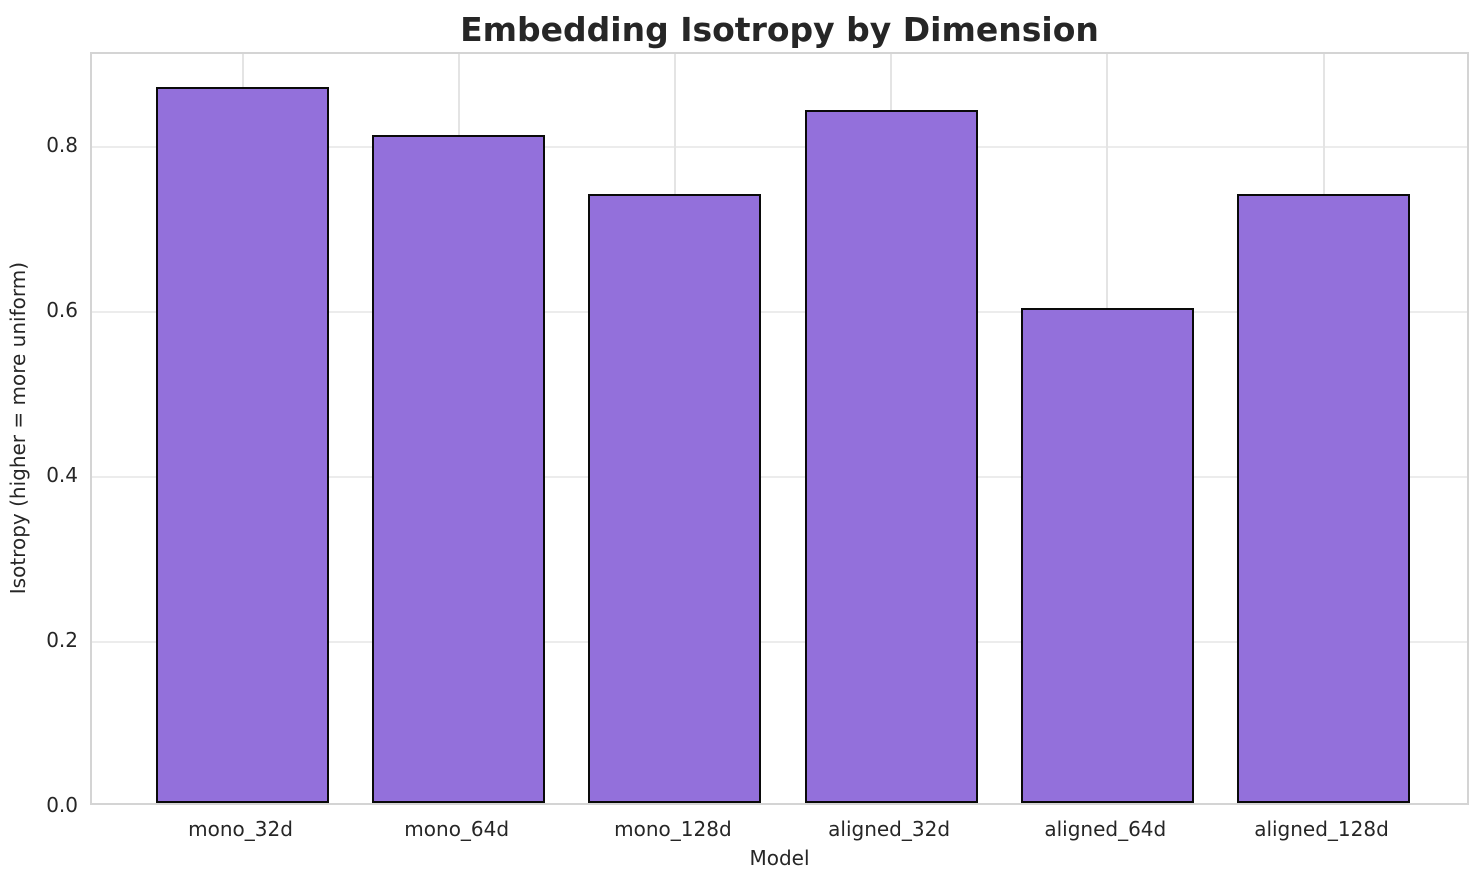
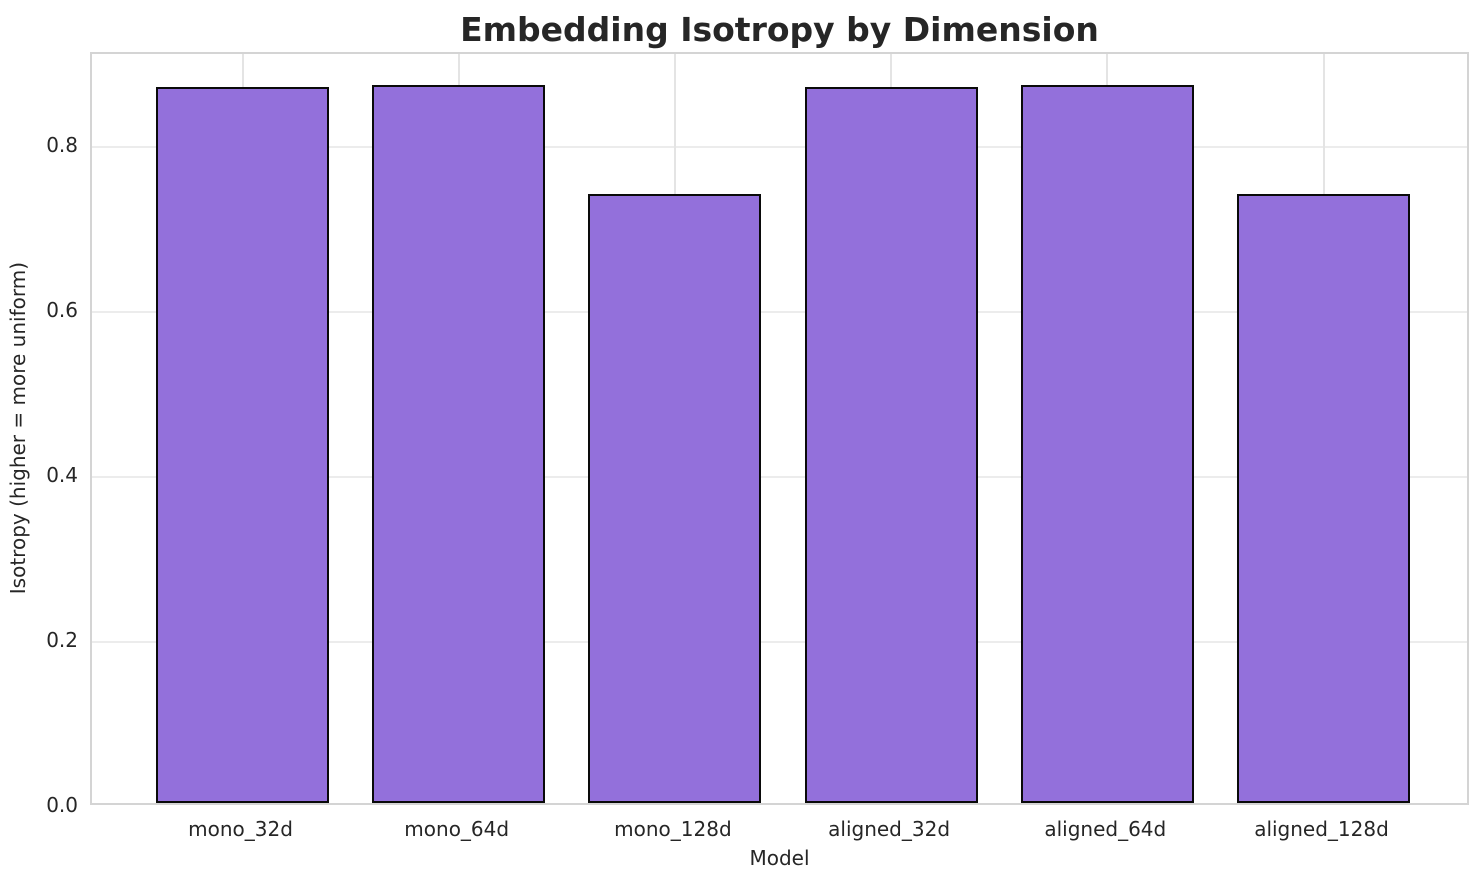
mono_64d: 0.81 -> 0.87
aligned_32d: 0.84 -> 0.87
aligned_64d: 0.60 -> 0.87
